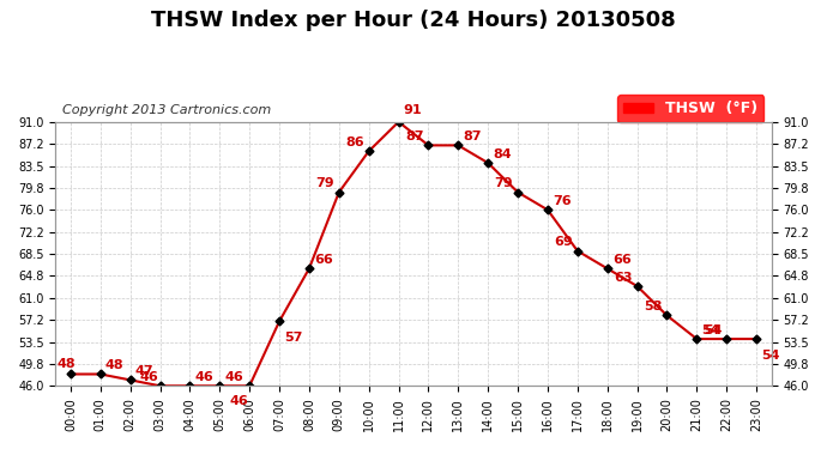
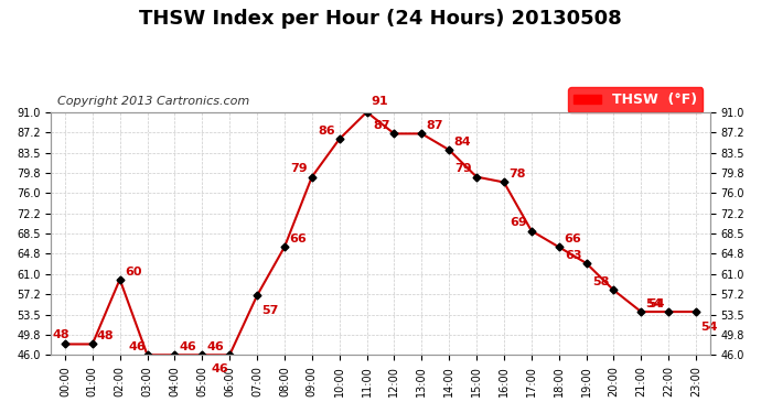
02:00: 47 -> 60
16:00: 76 -> 78
